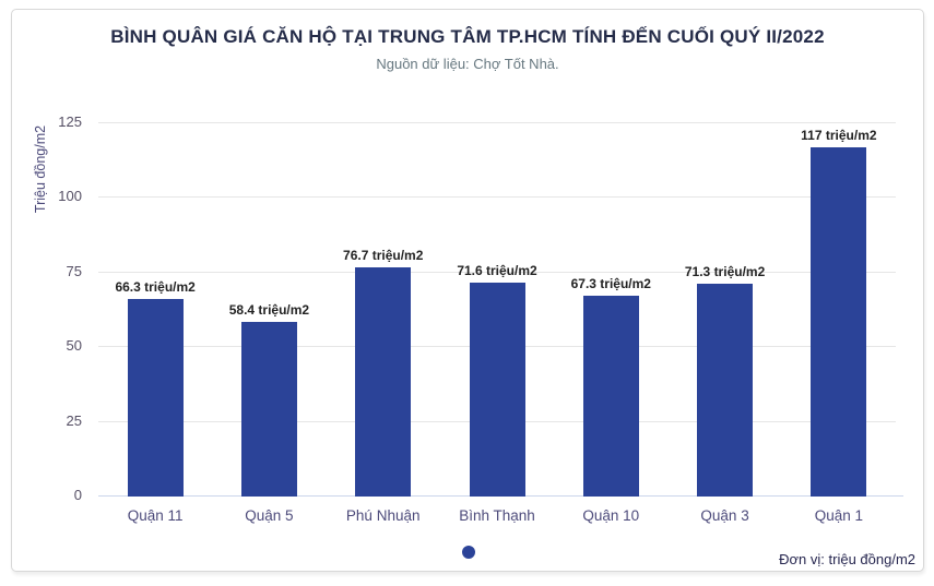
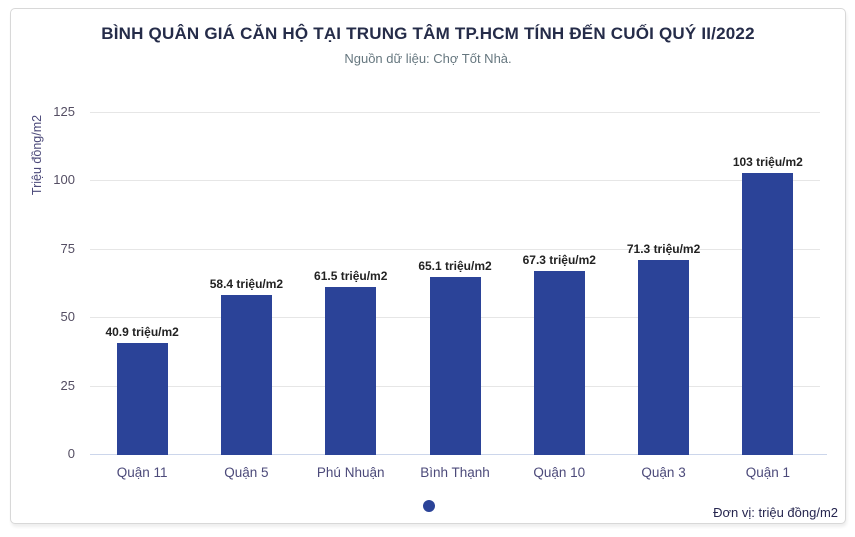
Quận 11: 66.3 -> 40.9
Phú Nhuận: 76.7 -> 61.5
Bình Thạnh: 71.6 -> 65.1
Quận 1: 117 -> 103
